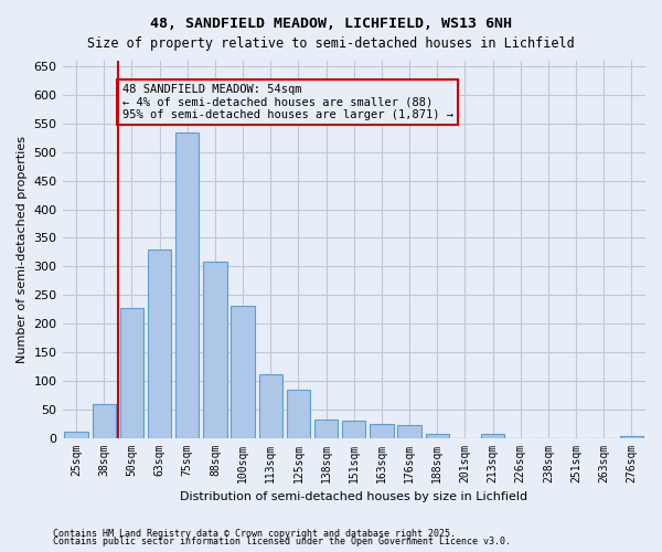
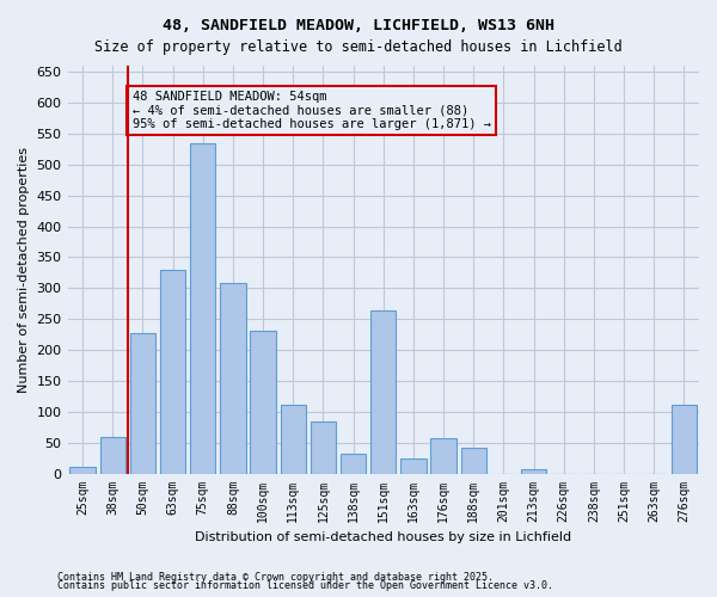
151sqm: 30 -> 264
176sqm: 22 -> 58
188sqm: 7 -> 42
276sqm: 3 -> 112
